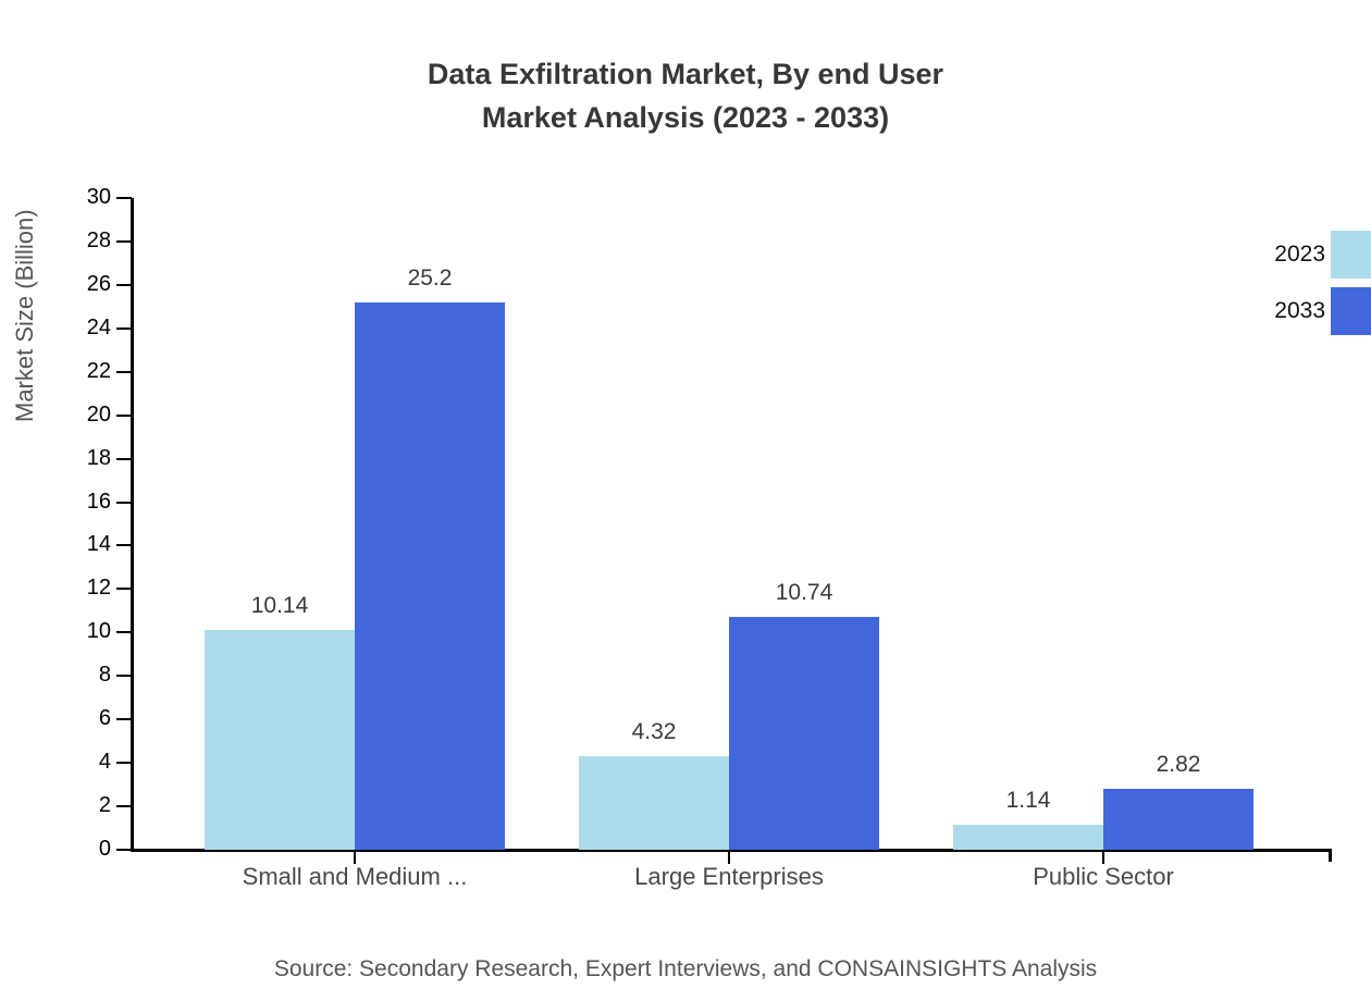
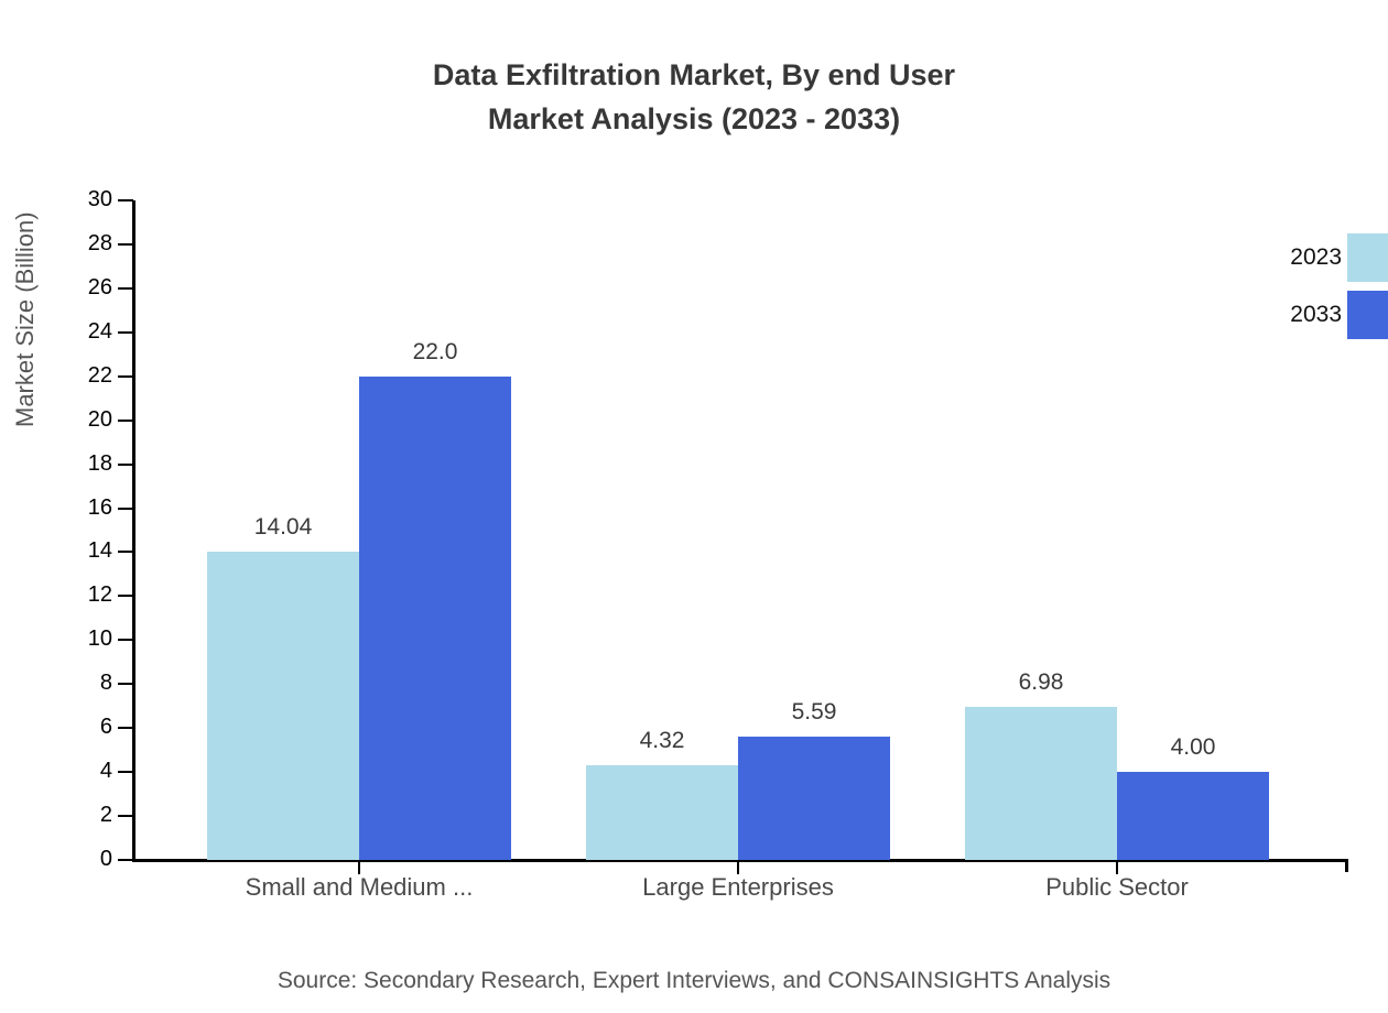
2023/Small and Medium ...: 10.14 -> 14.04
2033/Small and Medium ...: 25.2 -> 22.0
2033/Large Enterprises: 10.74 -> 5.59
2023/Public Sector: 1.14 -> 6.98
2033/Public Sector: 2.82 -> 4.00
